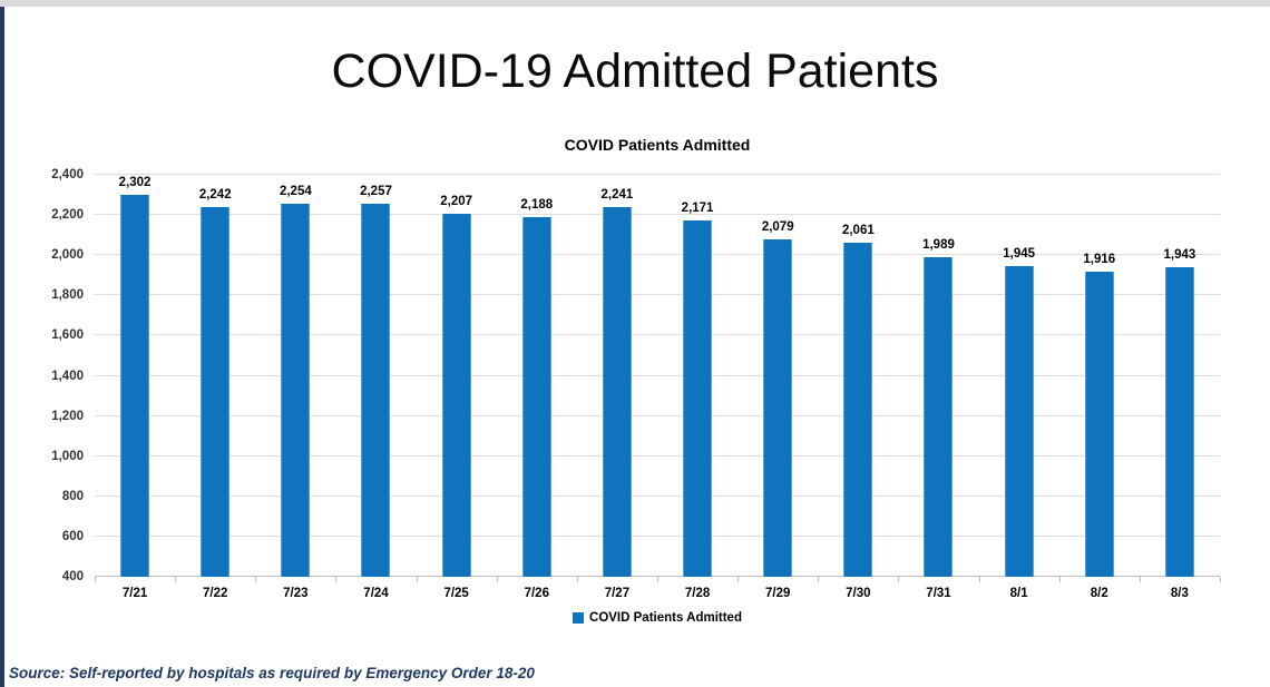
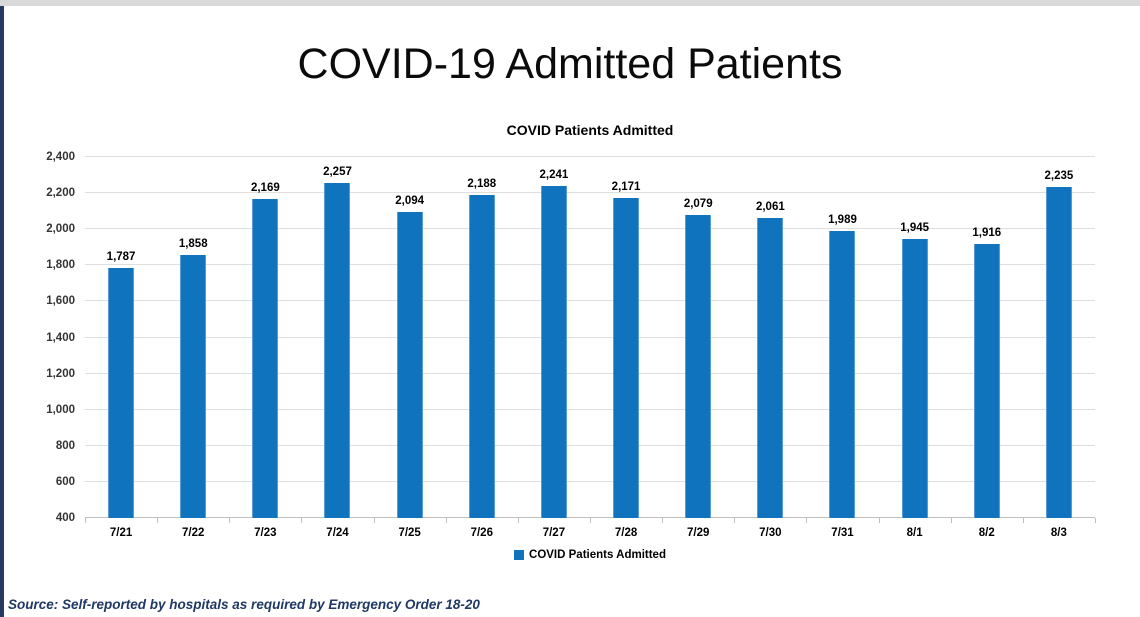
7/21: 2,302 -> 1,787
7/22: 2,242 -> 1,858
7/23: 2,254 -> 2,169
7/25: 2,207 -> 2,094
8/3: 1,943 -> 2,235
